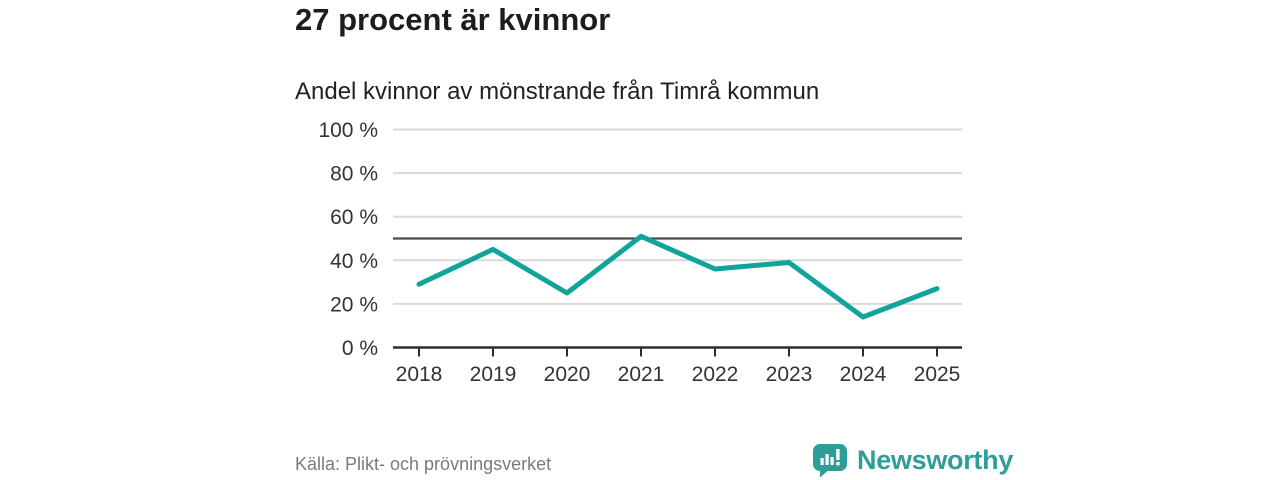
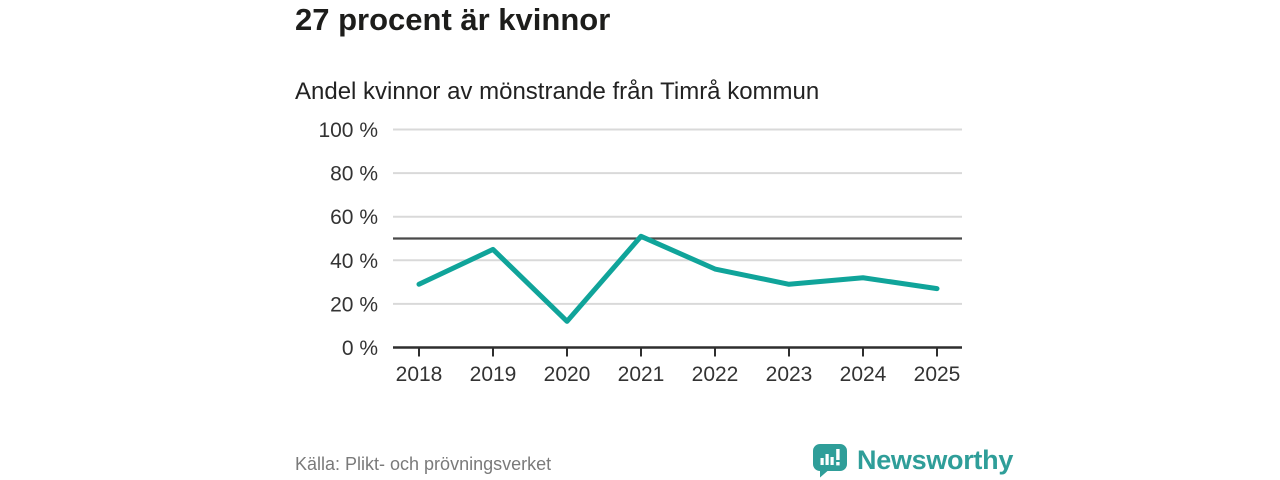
2020: 25% -> 12%
2023: 39% -> 29%
2024: 14% -> 32%
